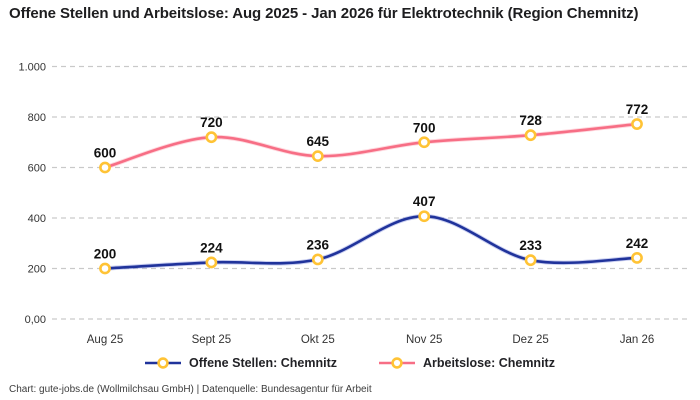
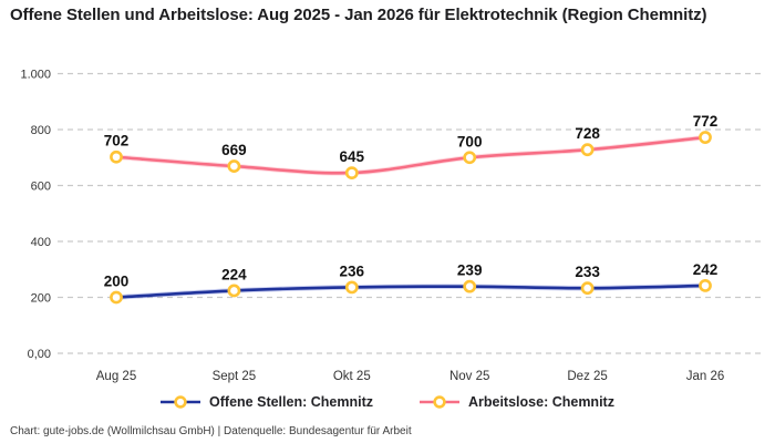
Arbeitslose: Chemnitz/Aug 25: 600 -> 702
Arbeitslose: Chemnitz/Sept 25: 720 -> 669
Offene Stellen: Chemnitz/Nov 25: 407 -> 239
